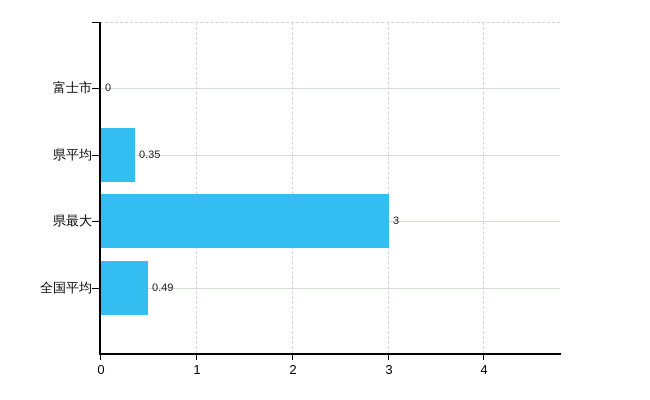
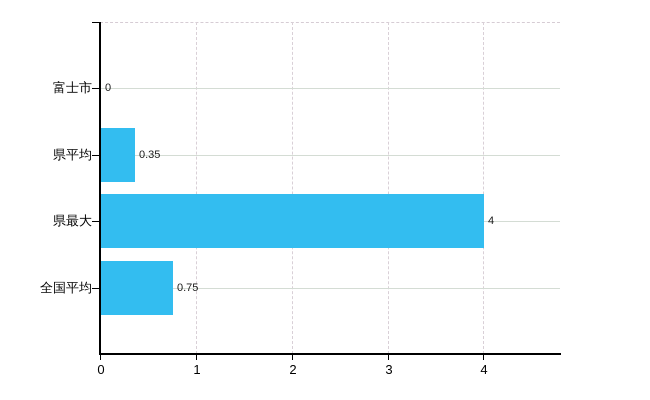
県最大: 3 -> 4
全国平均: 0.49 -> 0.75
